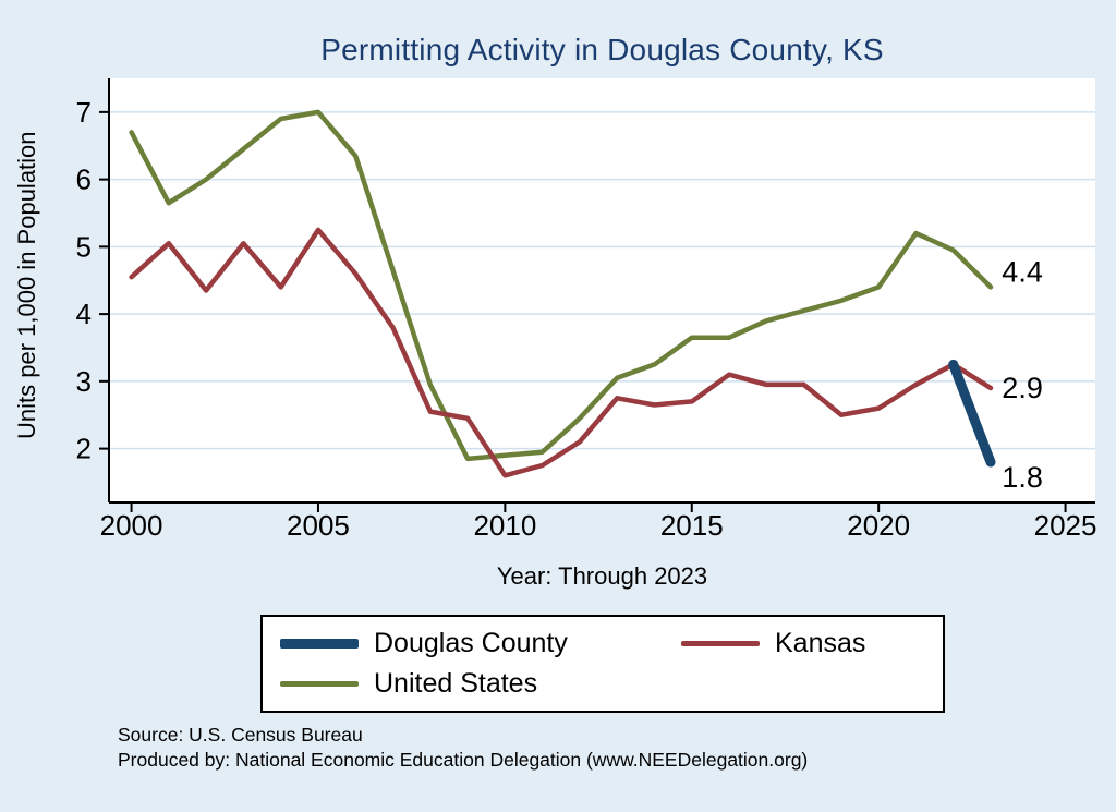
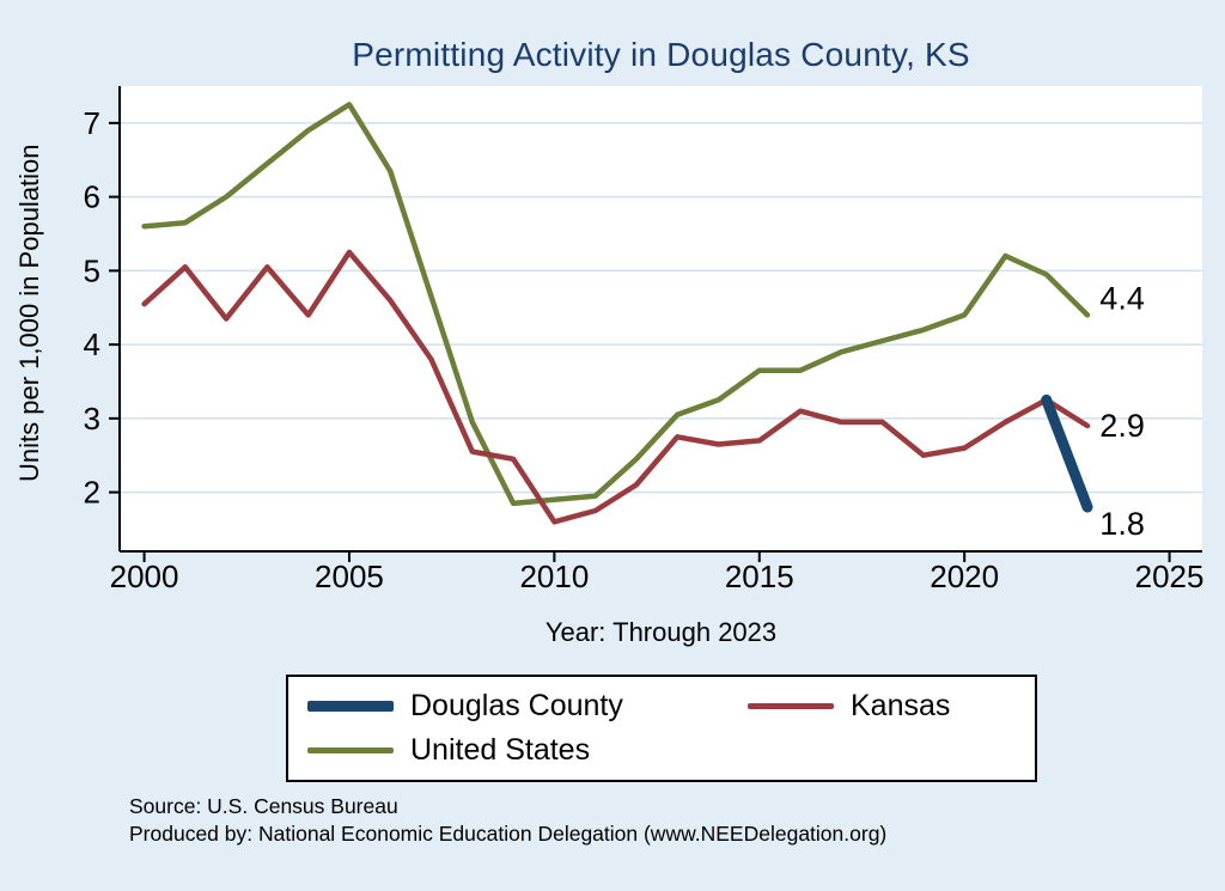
United States/2000: 6.7 -> 5.6
United States/2005: 7.0 -> 7.2
